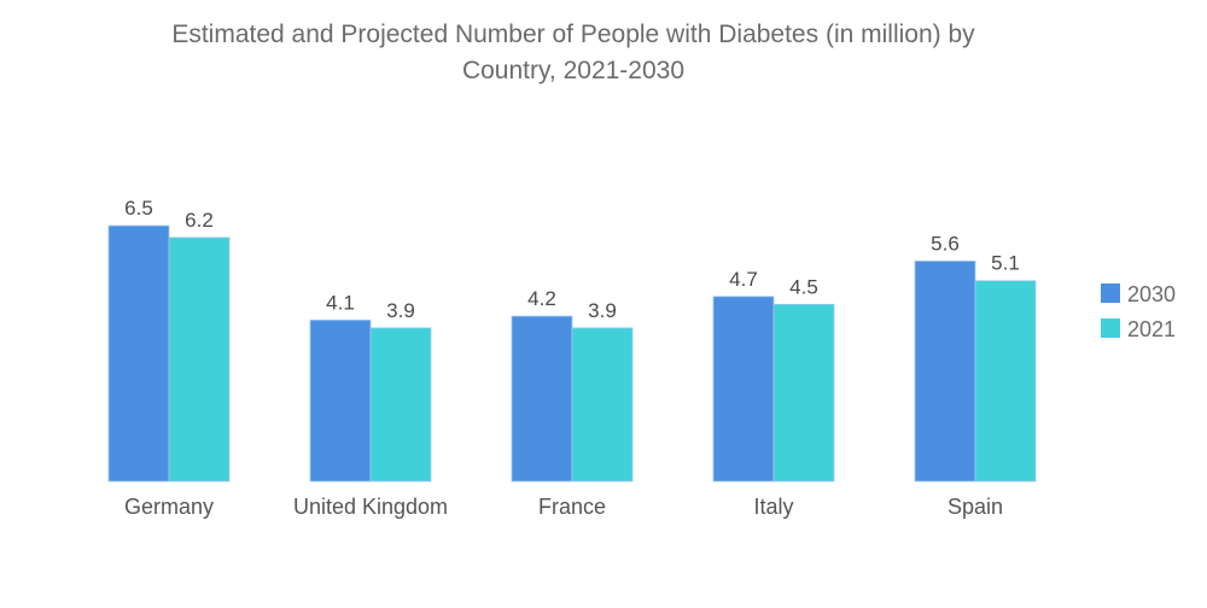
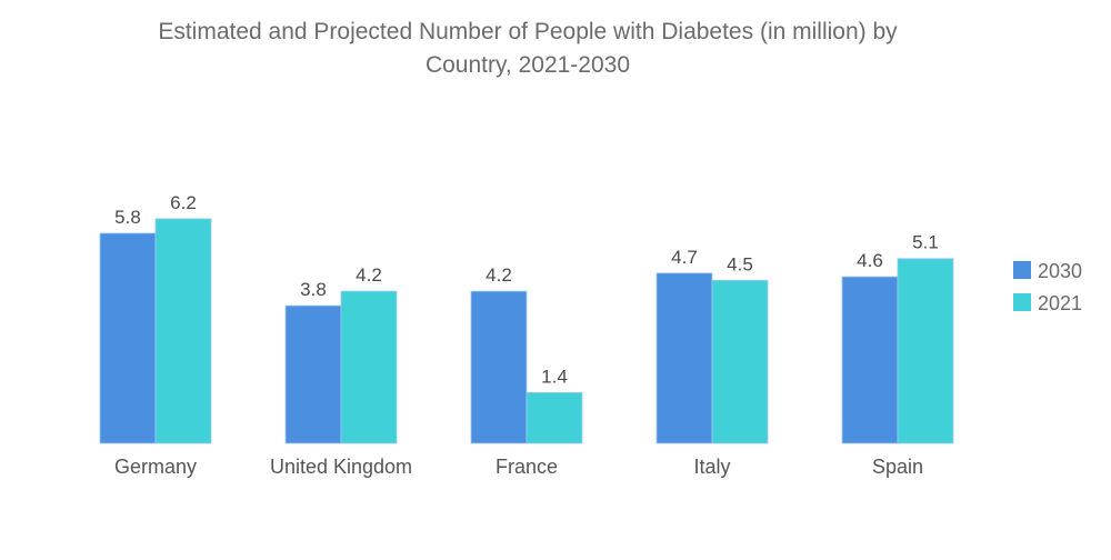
2030/Germany: 6.5 -> 5.8
2030/United Kingdom: 4.1 -> 3.8
2021/United Kingdom: 3.9 -> 4.2
2021/France: 3.9 -> 1.4
2030/Spain: 5.6 -> 4.6
